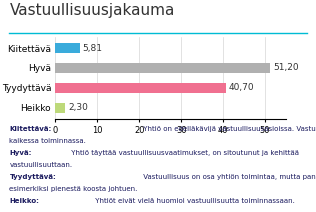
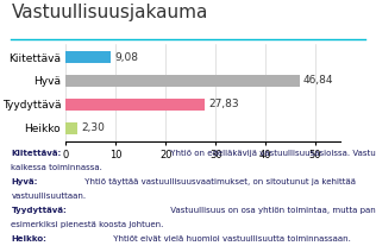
Kiitettävä: 5,81 -> 9,08
Hyvä: 51,20 -> 46,84
Tyydyttävä: 40,70 -> 27,83
